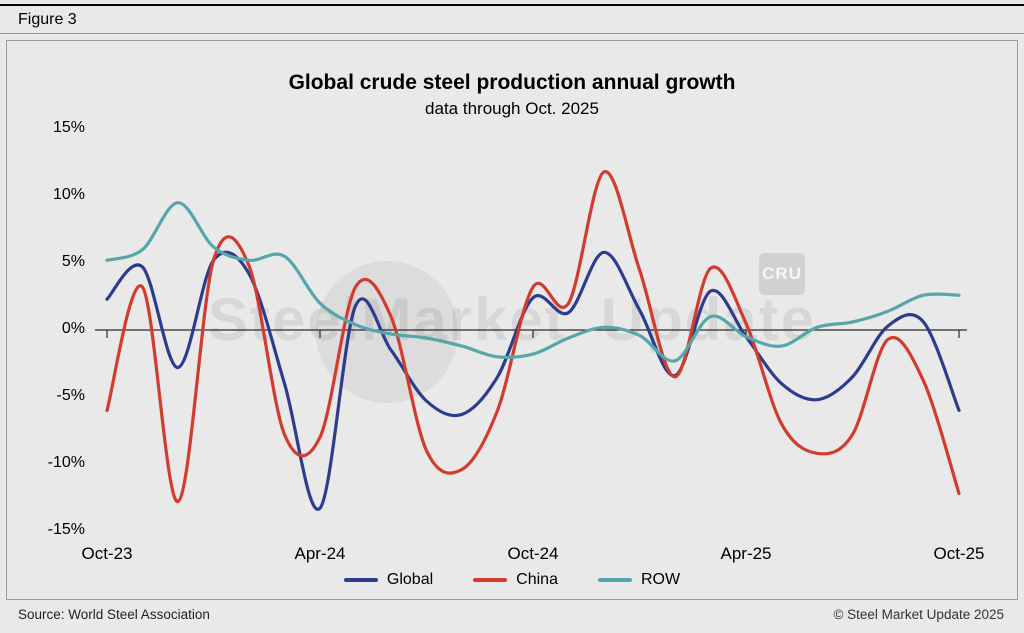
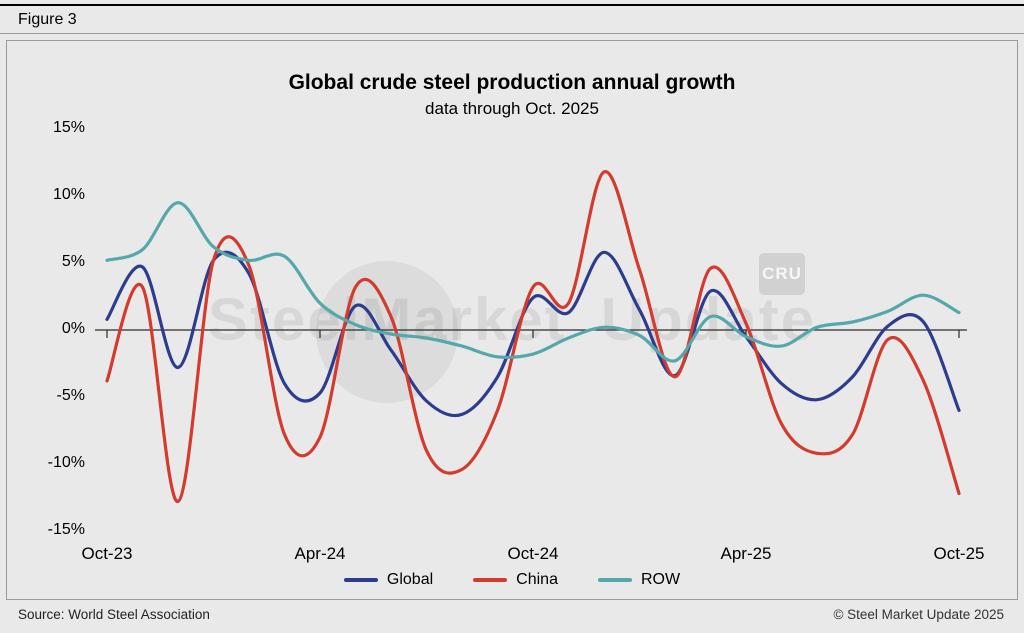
Global/Oct-23: 2.3% -> 0.8%
China/Oct-23: -6.0% -> -3.8%
Global/Apr-24: -13.3% -> -4.7%
ROW/Oct-25: 2.6% -> 1.3%
